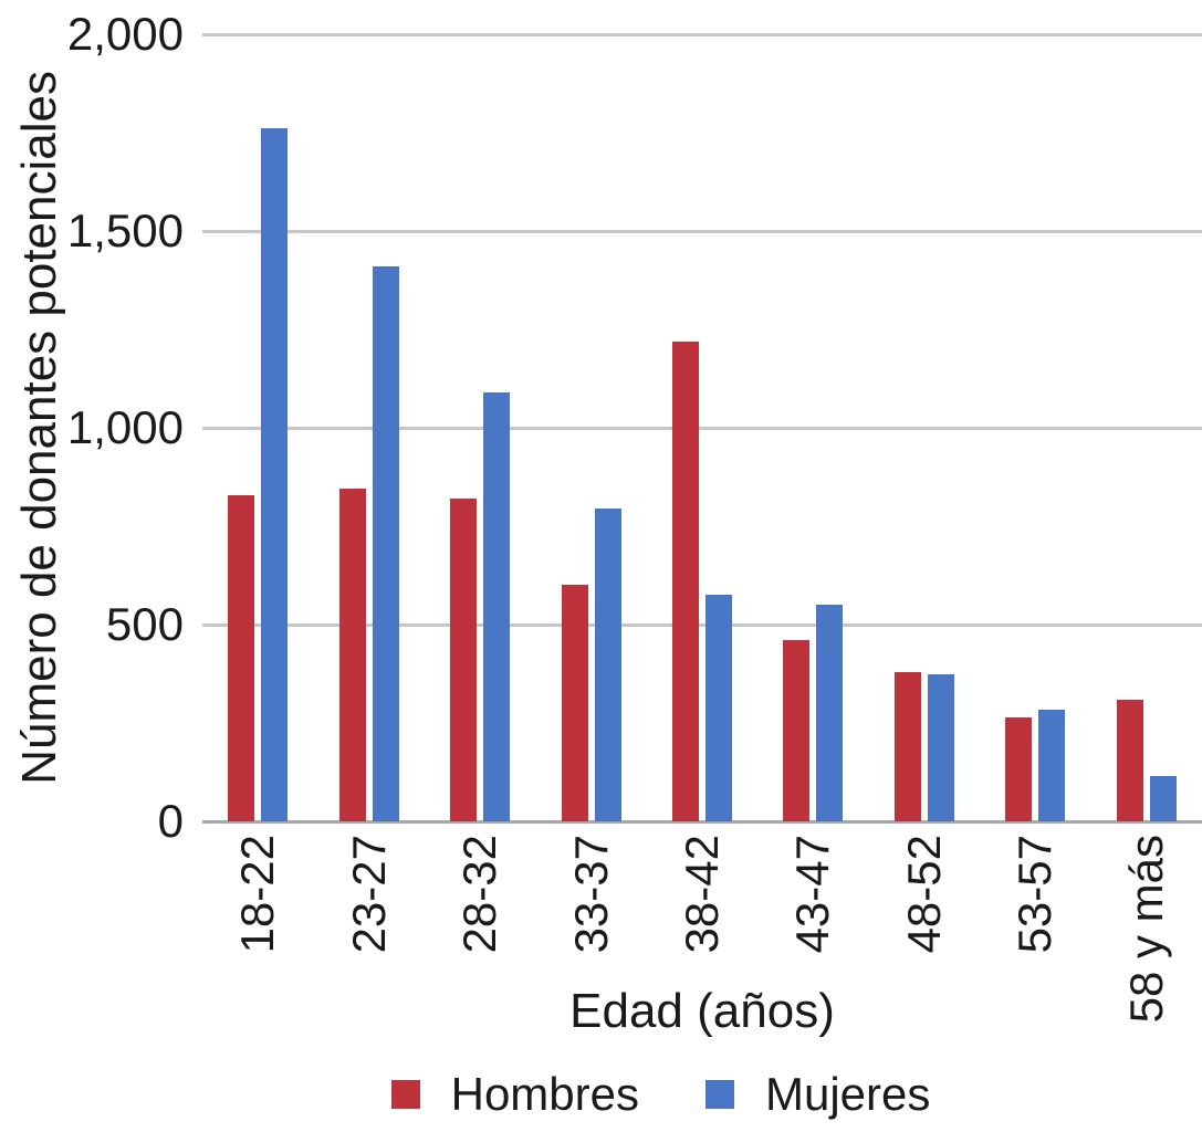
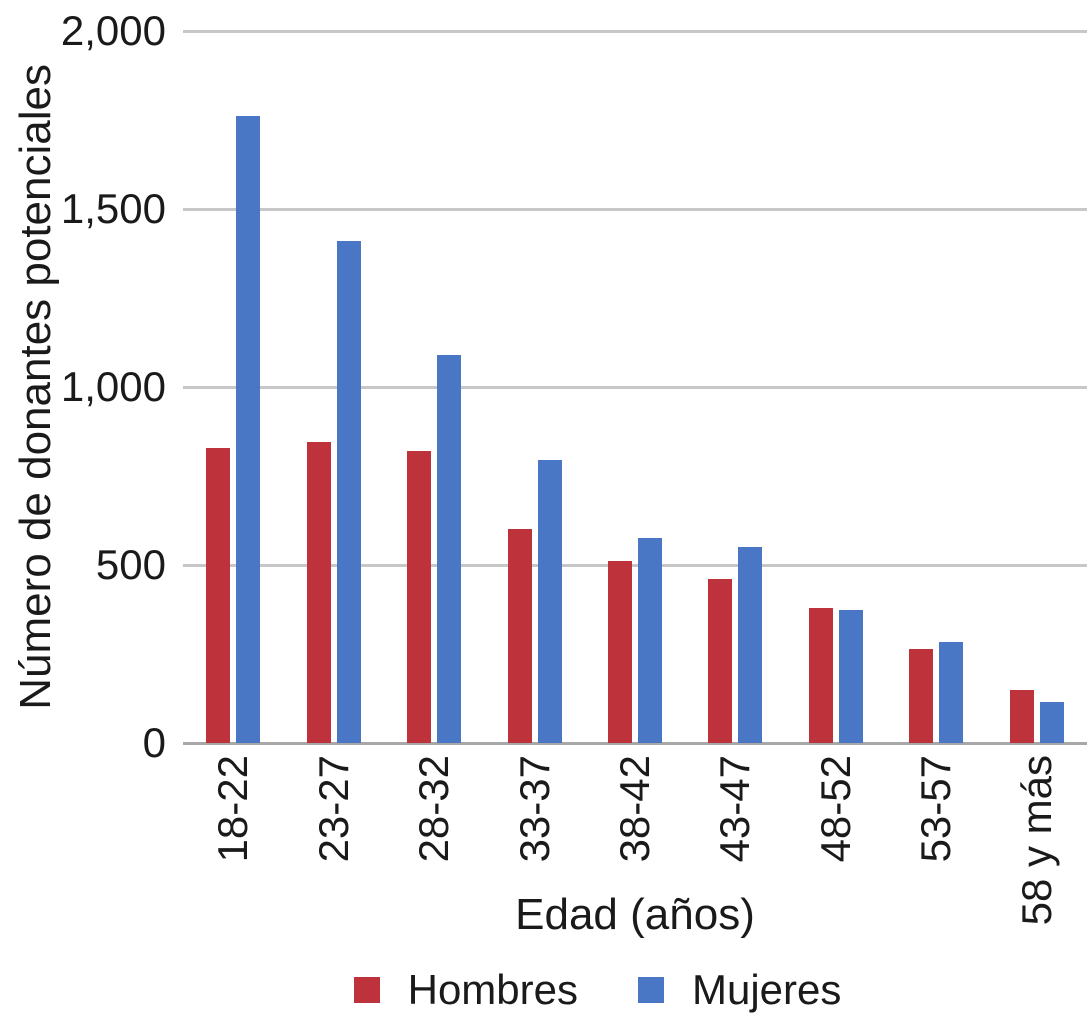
Hombres/38-42: 1220 -> 510
Hombres/58 y más: 310 -> 150
